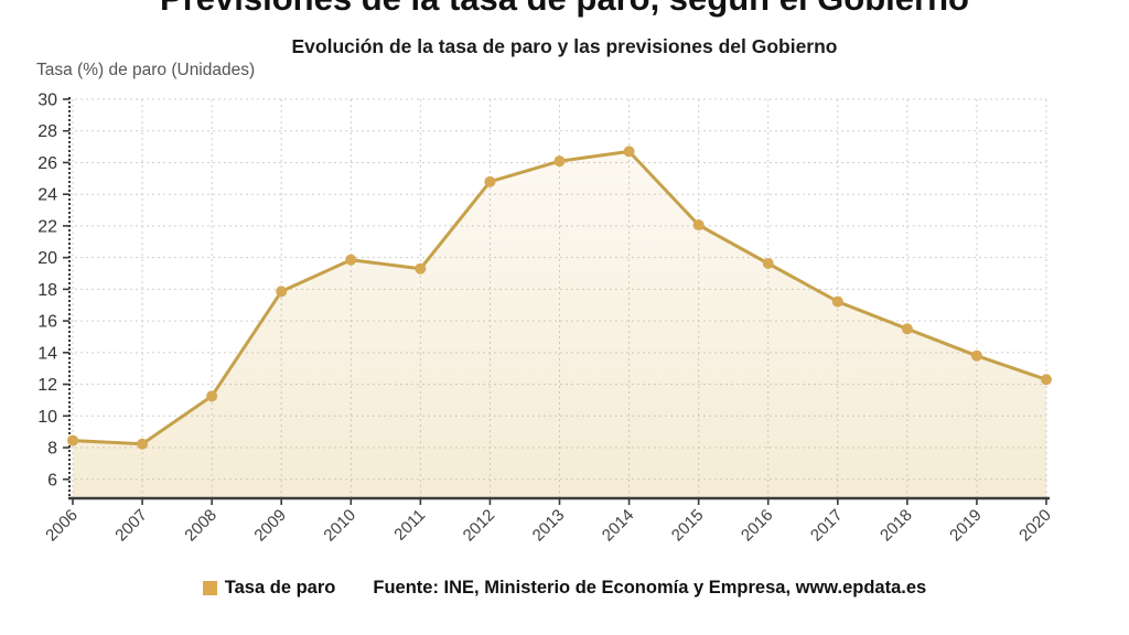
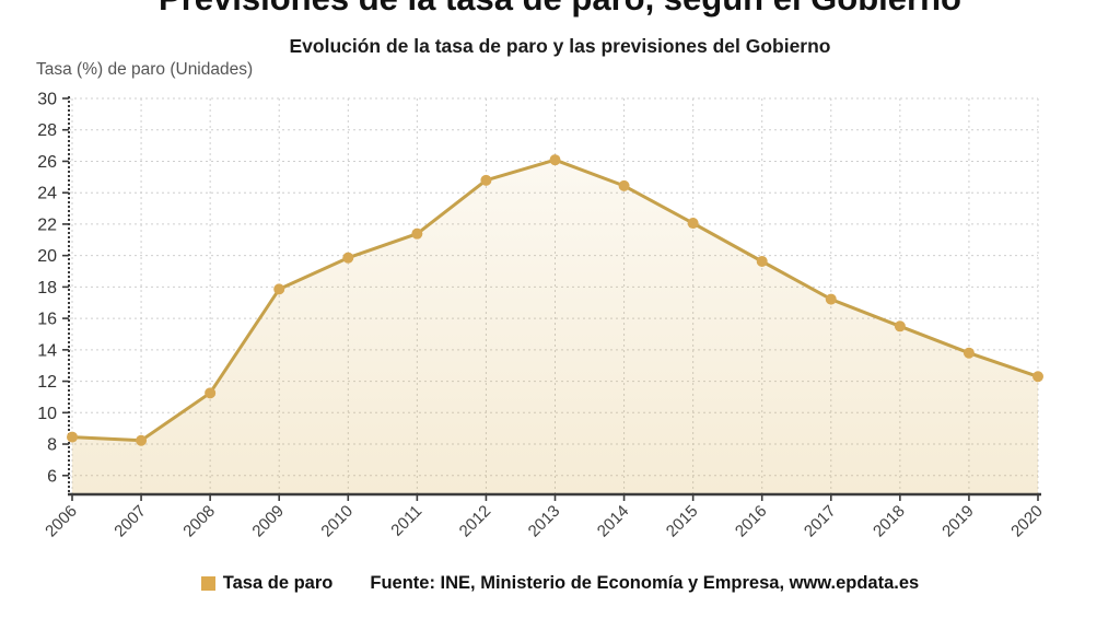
2011: 19.3 -> 21.4
2014: 26.7 -> 24.4
